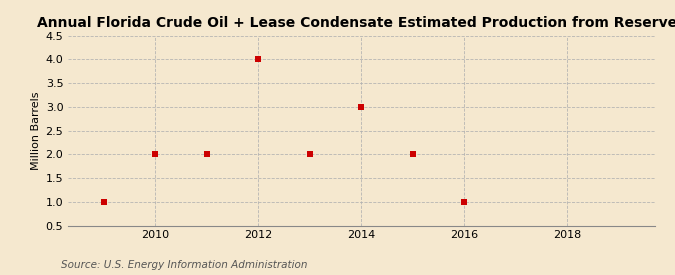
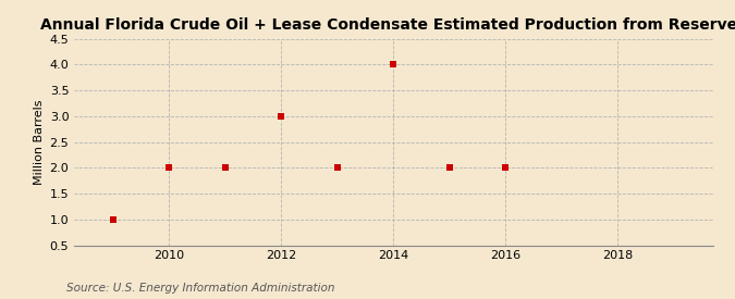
2012: 4 -> 3
2014: 3 -> 4
2016: 1 -> 2
